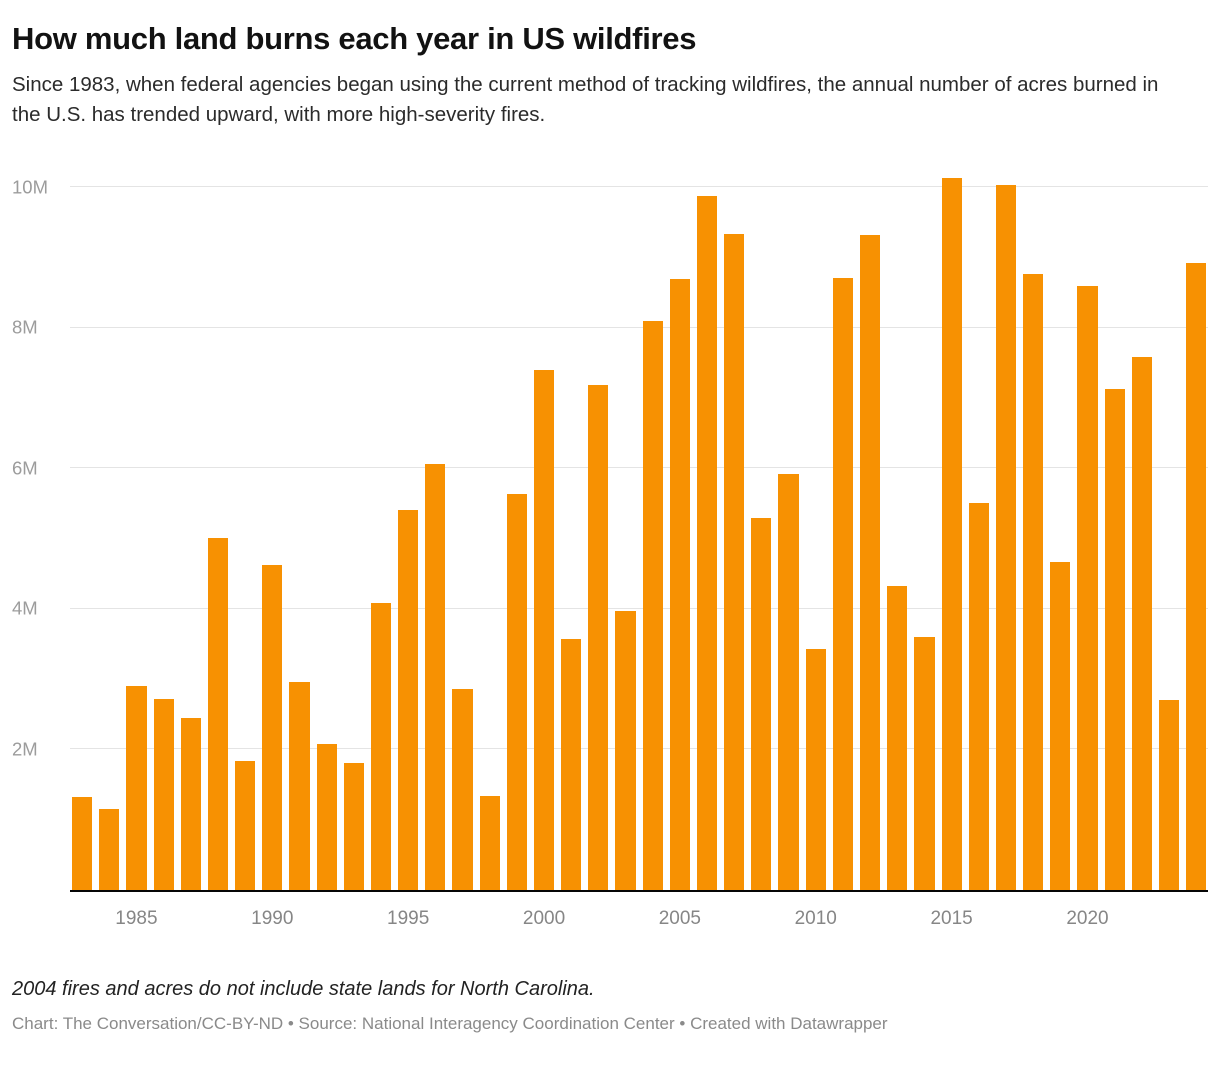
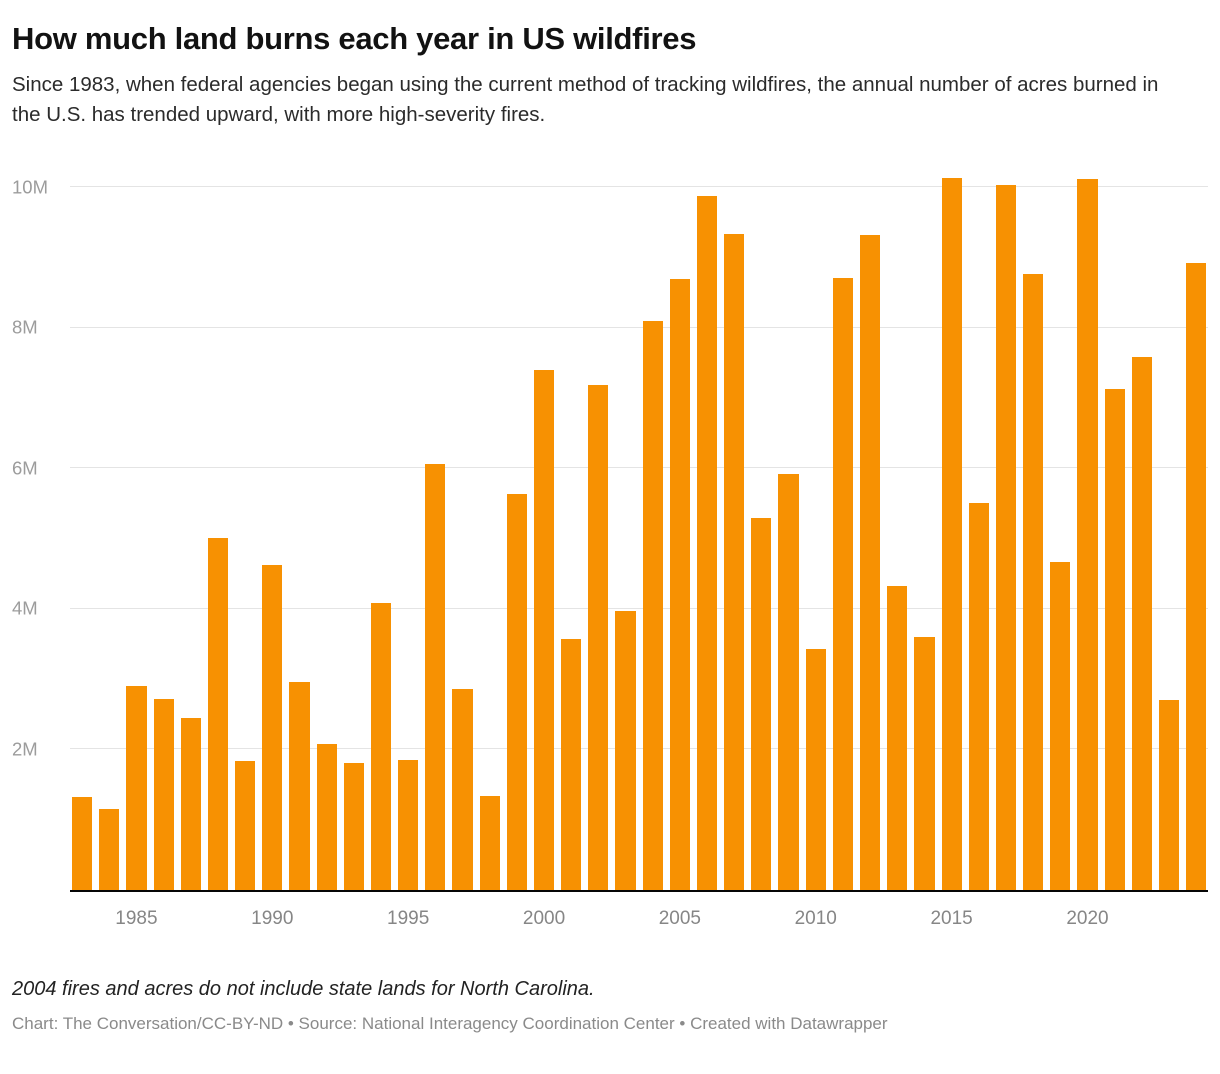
1995: 5.4M -> 1.8M
2020: 8.6M -> 10.1M
